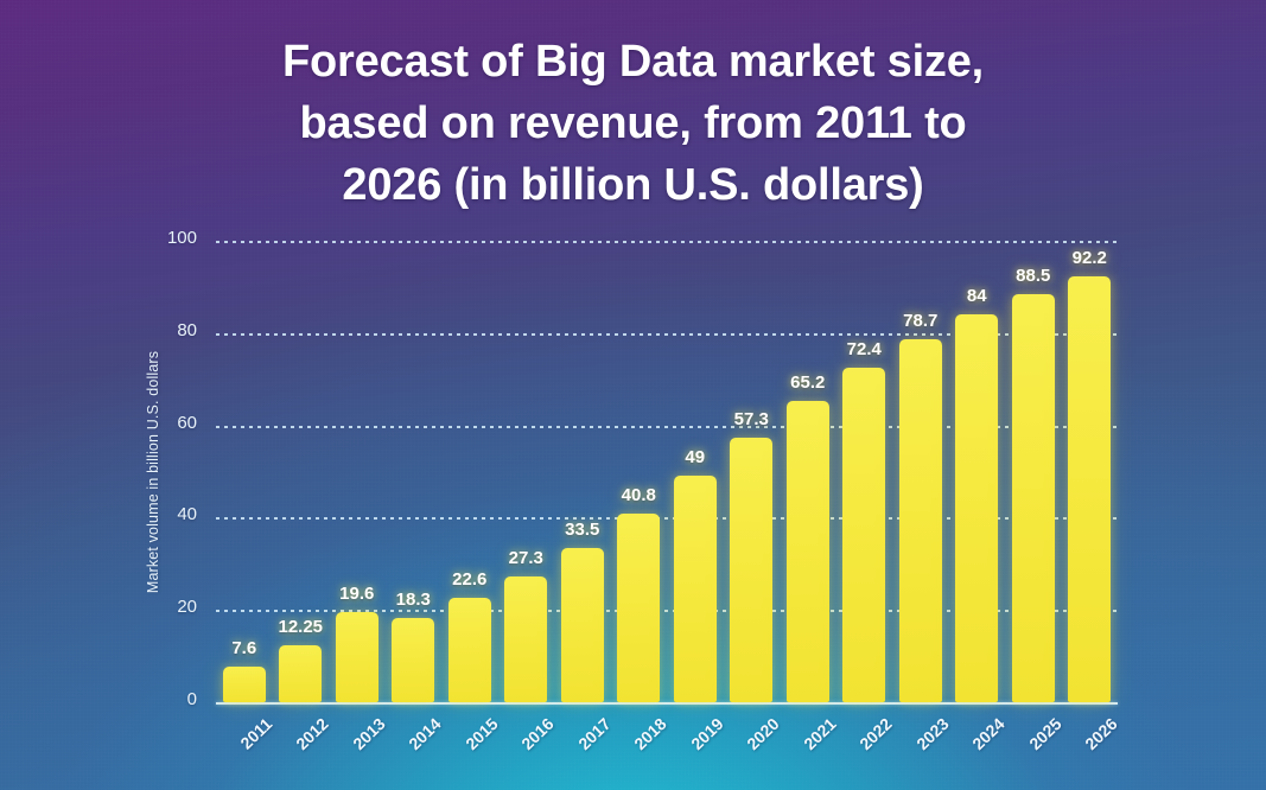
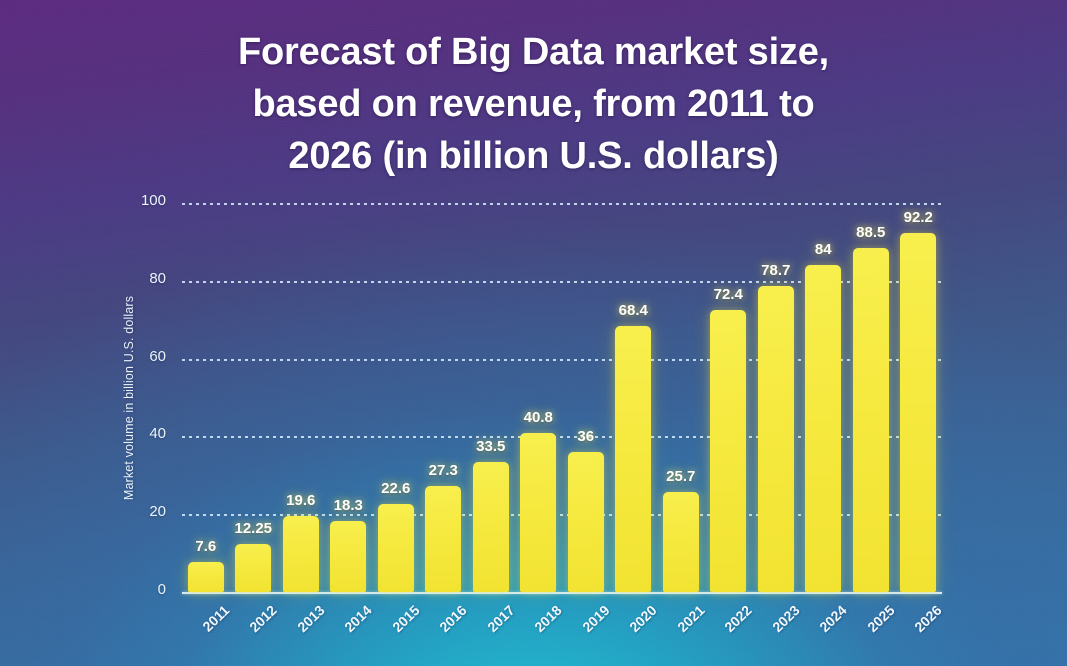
2019: 49 -> 36
2020: 57.3 -> 68.4
2021: 65.2 -> 25.7
